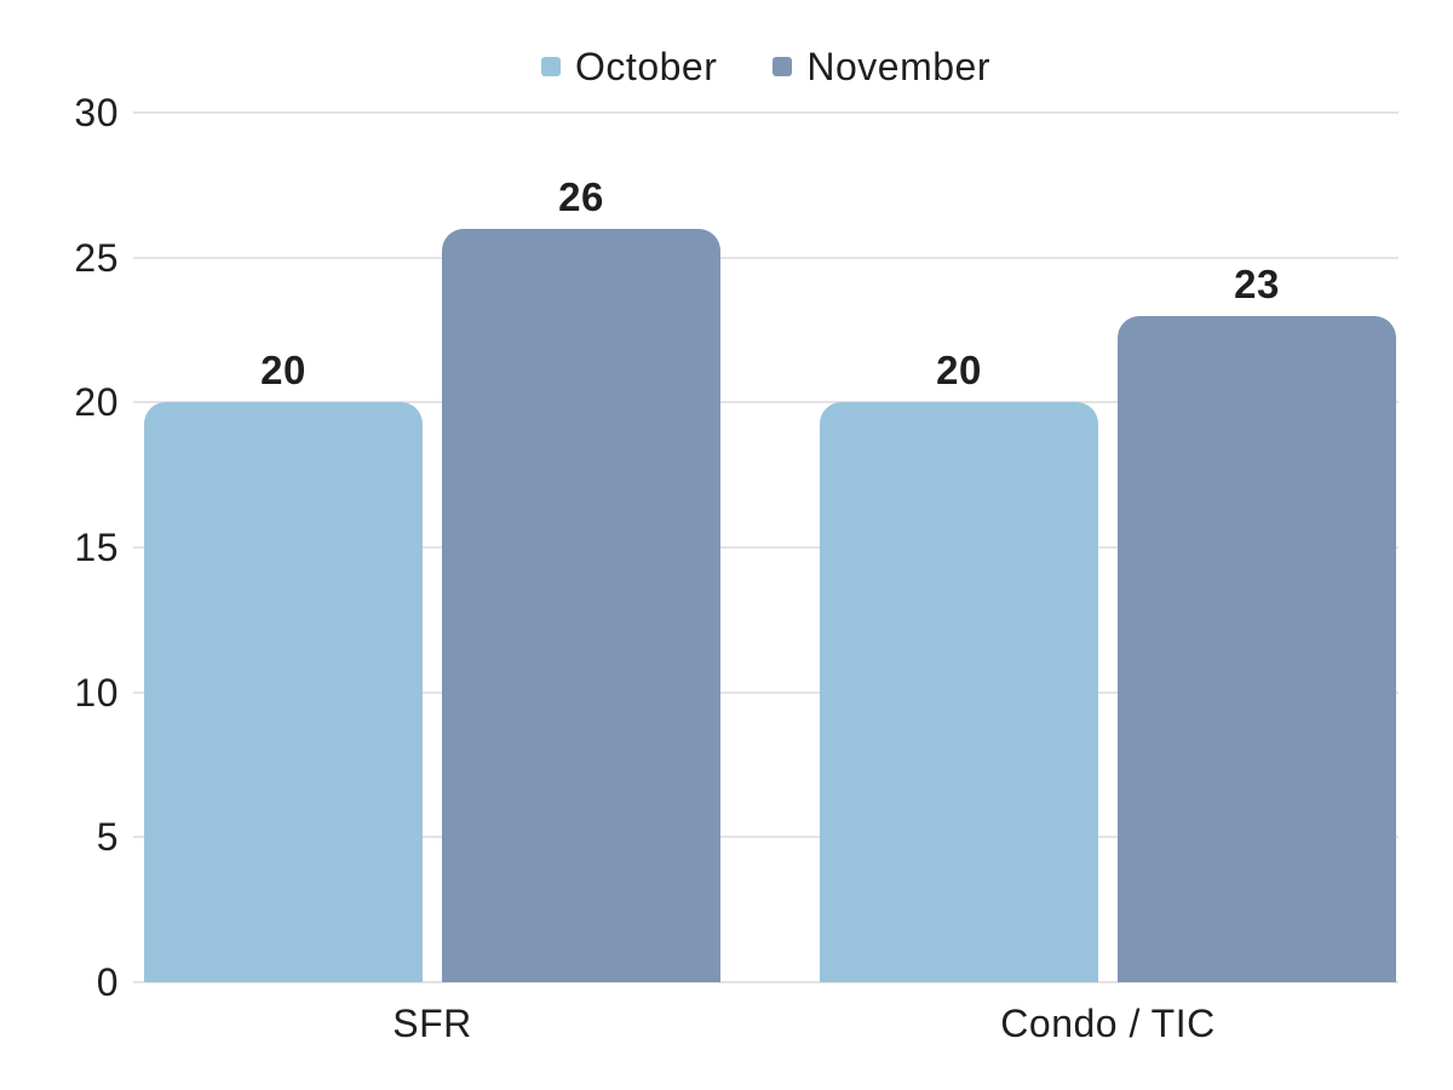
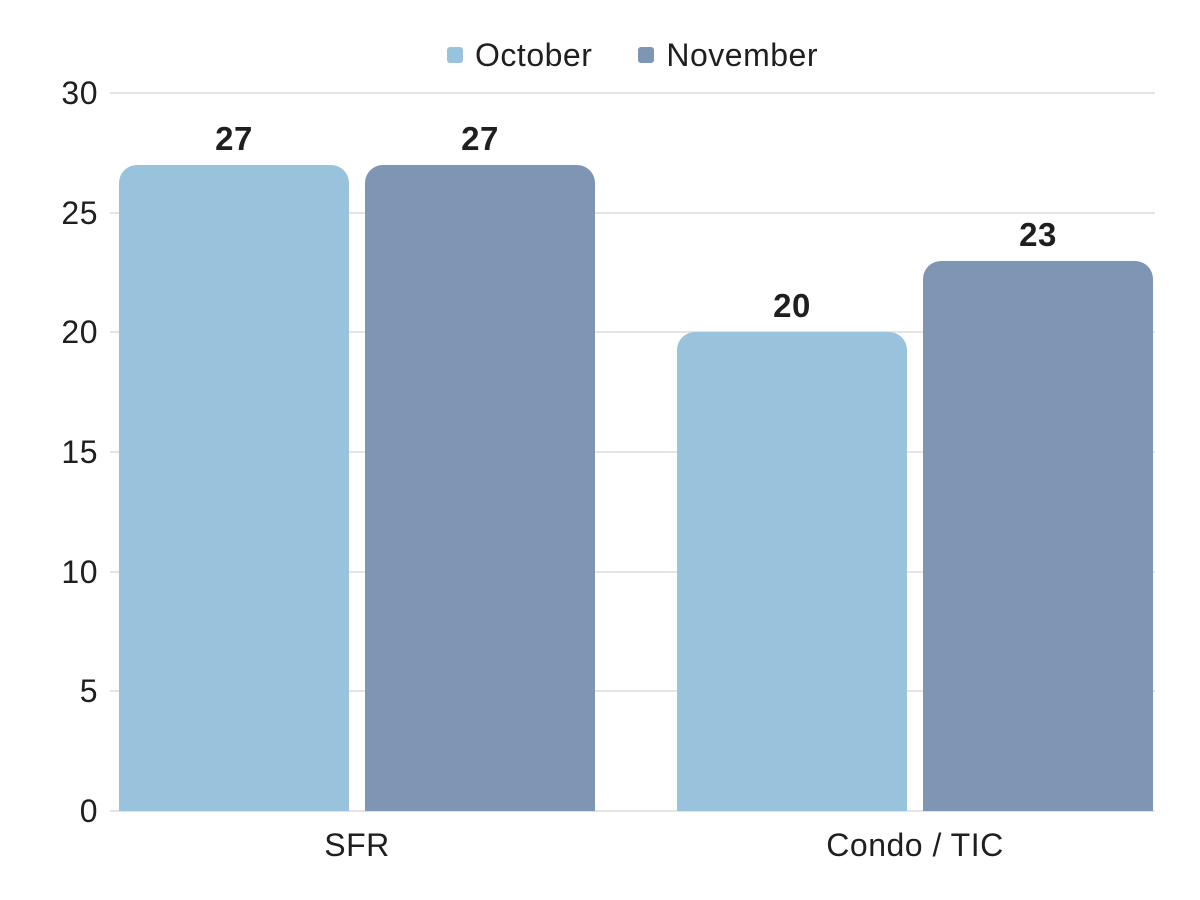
October/SFR: 20 -> 27
November/SFR: 26 -> 27
